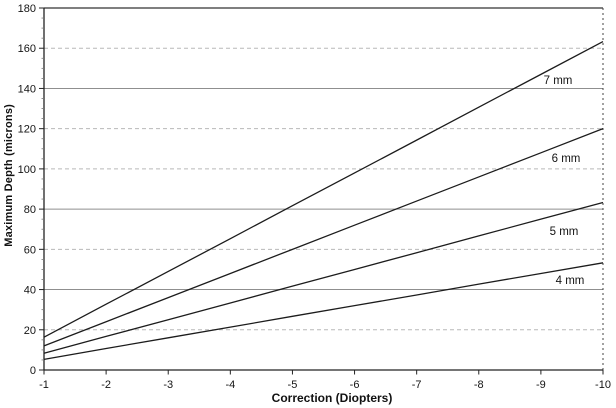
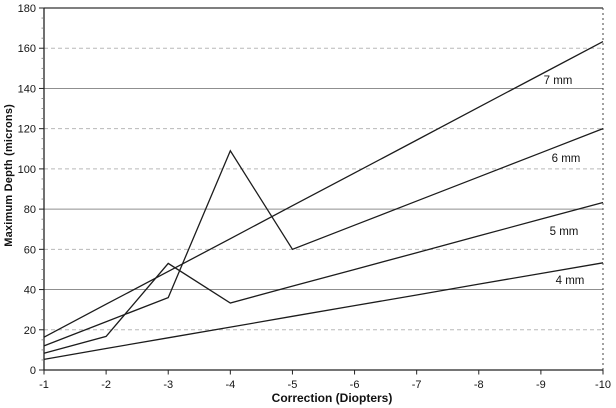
5 mm/-3: 25 -> 53
6 mm/-4: 48 -> 109
